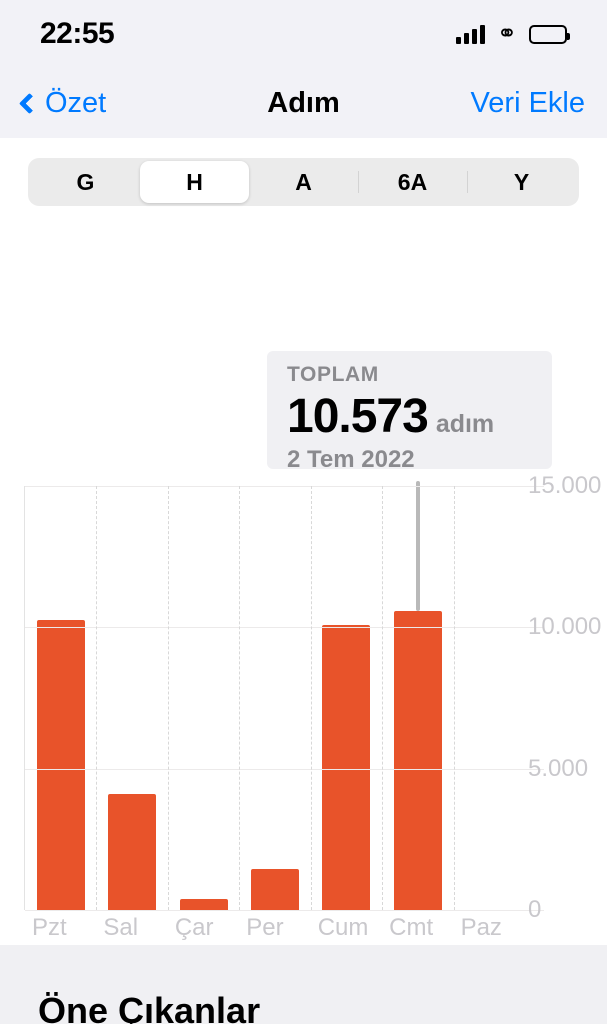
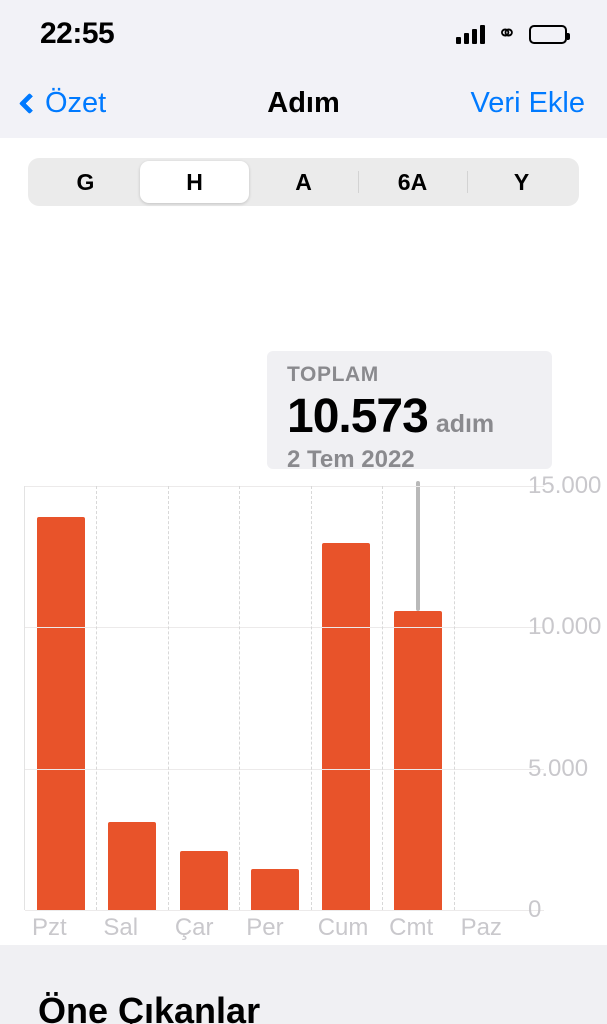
Pzt: 10200 -> 13900
Sal: 4100 -> 3100
Çar: 400 -> 2100
Cum: 10100 -> 13000
